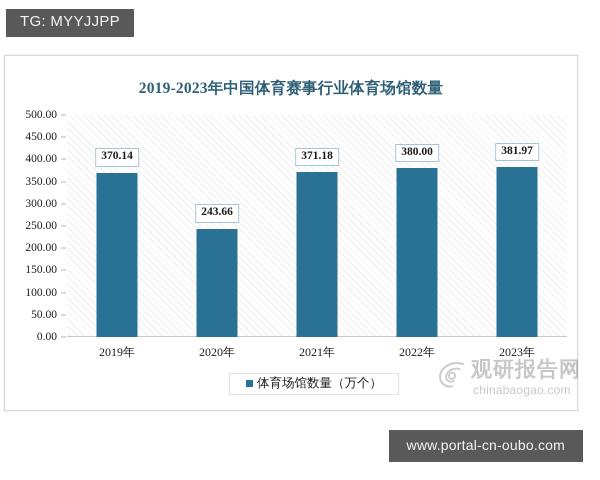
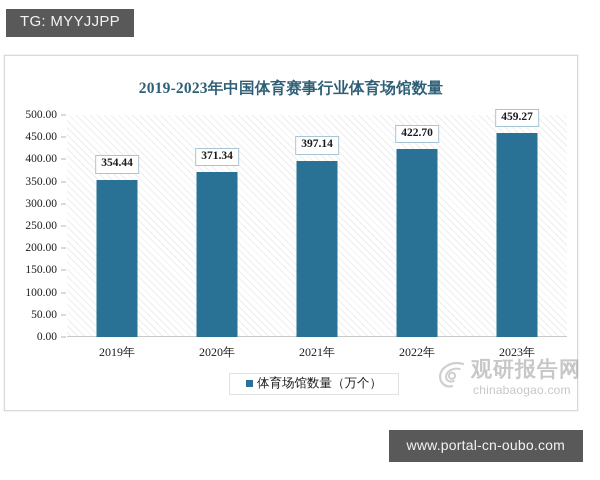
2019年: 370.14 -> 354.44
2020年: 243.66 -> 371.34
2021年: 371.18 -> 397.14
2022年: 380.00 -> 422.70
2023年: 381.97 -> 459.27
